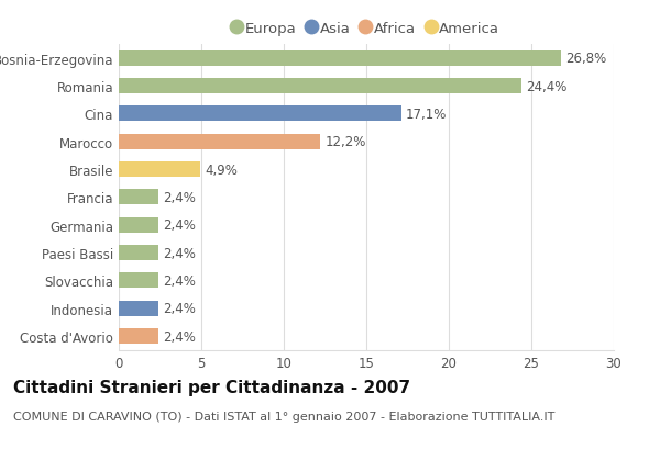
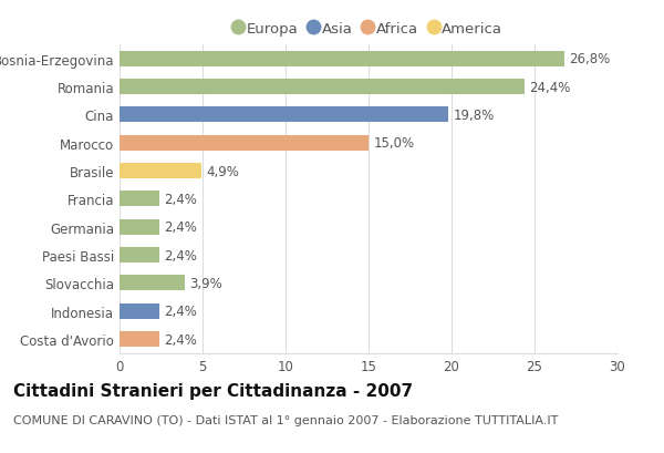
Cina: 17,1% -> 19,8%
Marocco: 12,2% -> 15,0%
Slovacchia: 2,4% -> 3,9%
